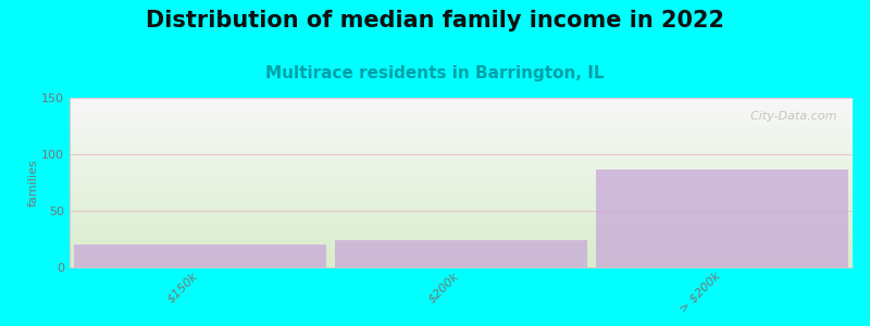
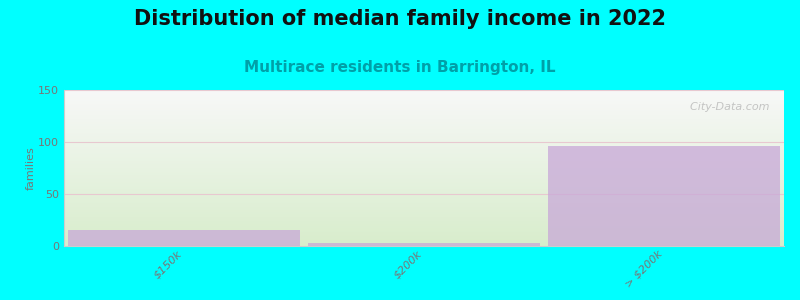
$150k: 20 -> 15
$200k: 24 -> 3
> $200k: 87 -> 96
